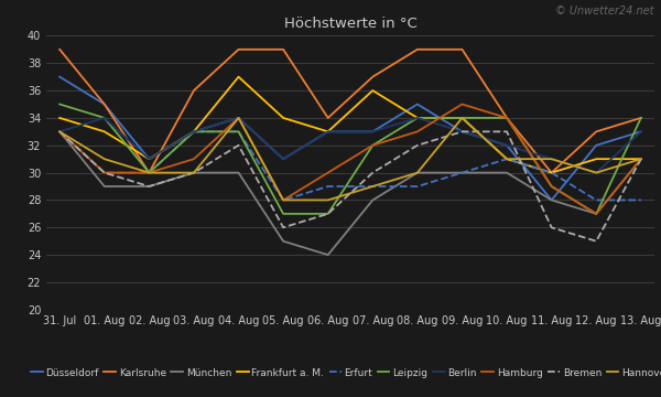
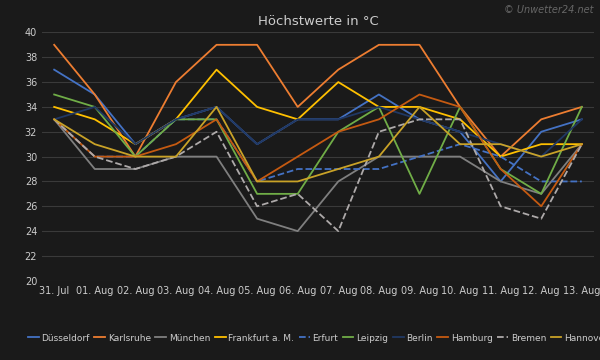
Hamburg/04. Aug: 34 -> 33
Bremen/07. Aug: 30 -> 24
Leipzig/09. Aug: 34 -> 27
Frankfurt a. M./10. Aug: 31 -> 33
Hamburg/12. Aug: 27 -> 26
